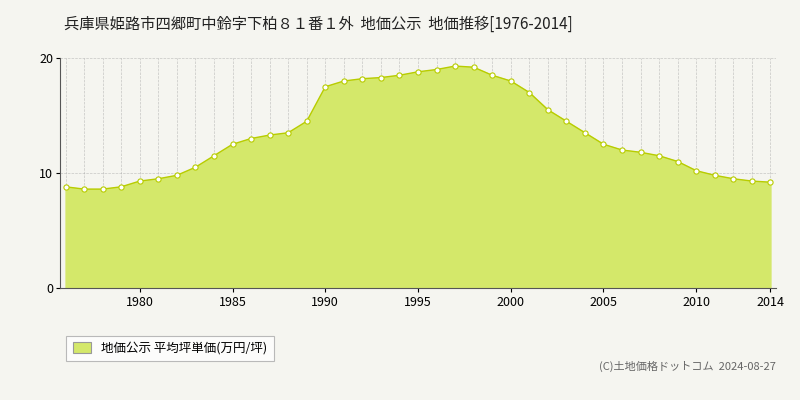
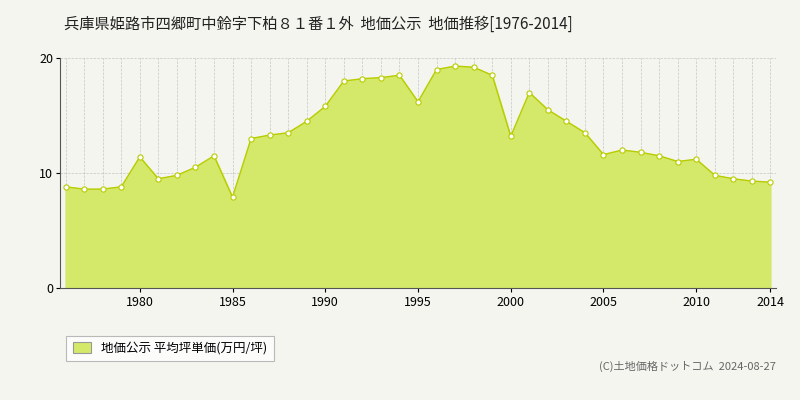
1980: 9.3 -> 11.4
1985: 12.5 -> 7.9
1990: 17.5 -> 15.8
1995: 18.8 -> 16.2
2000: 18.0 -> 13.2
2005: 12.5 -> 11.6
2010: 10.2 -> 11.2
